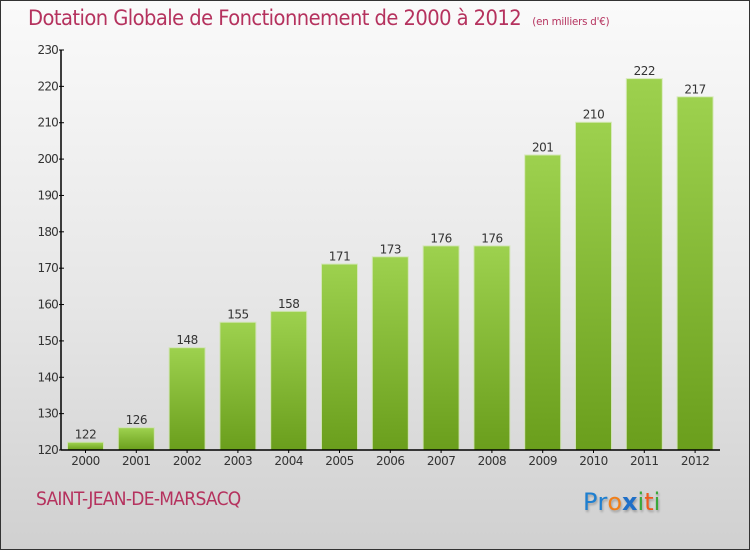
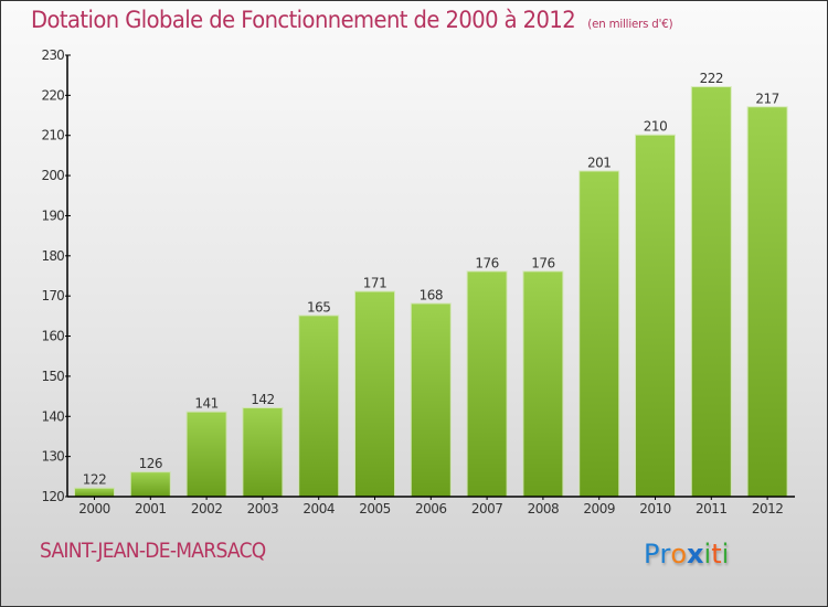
2002: 148 -> 141
2003: 155 -> 142
2004: 158 -> 165
2006: 173 -> 168
